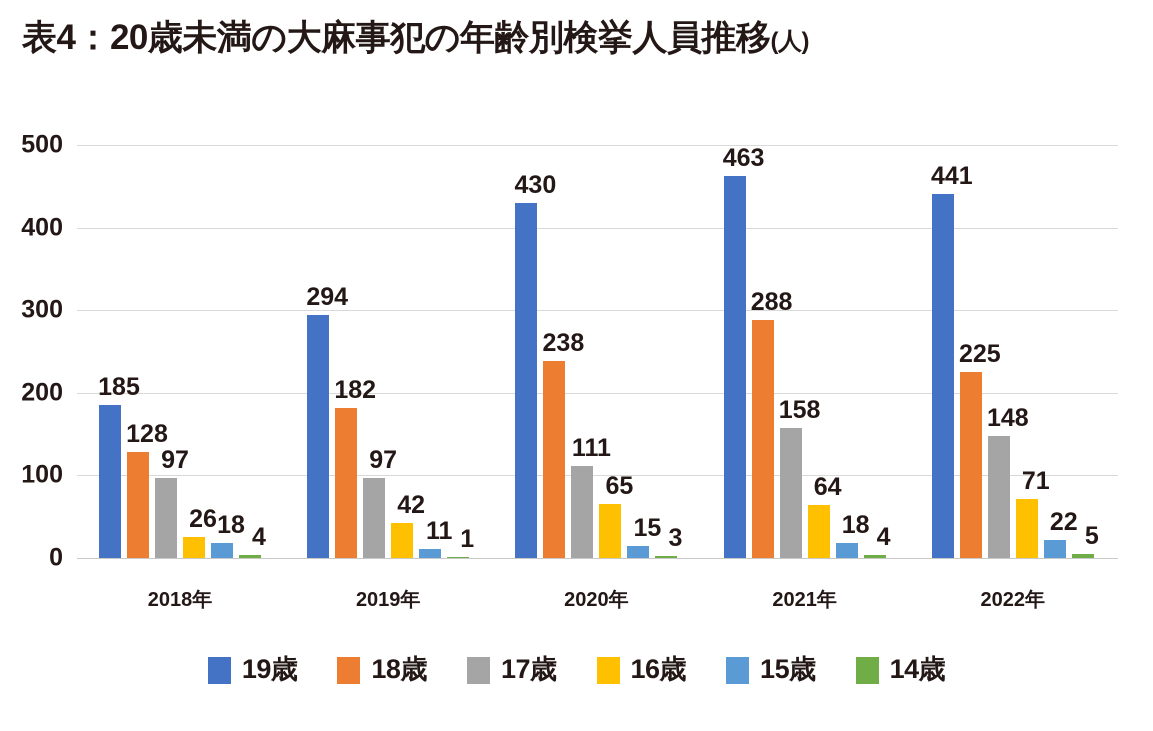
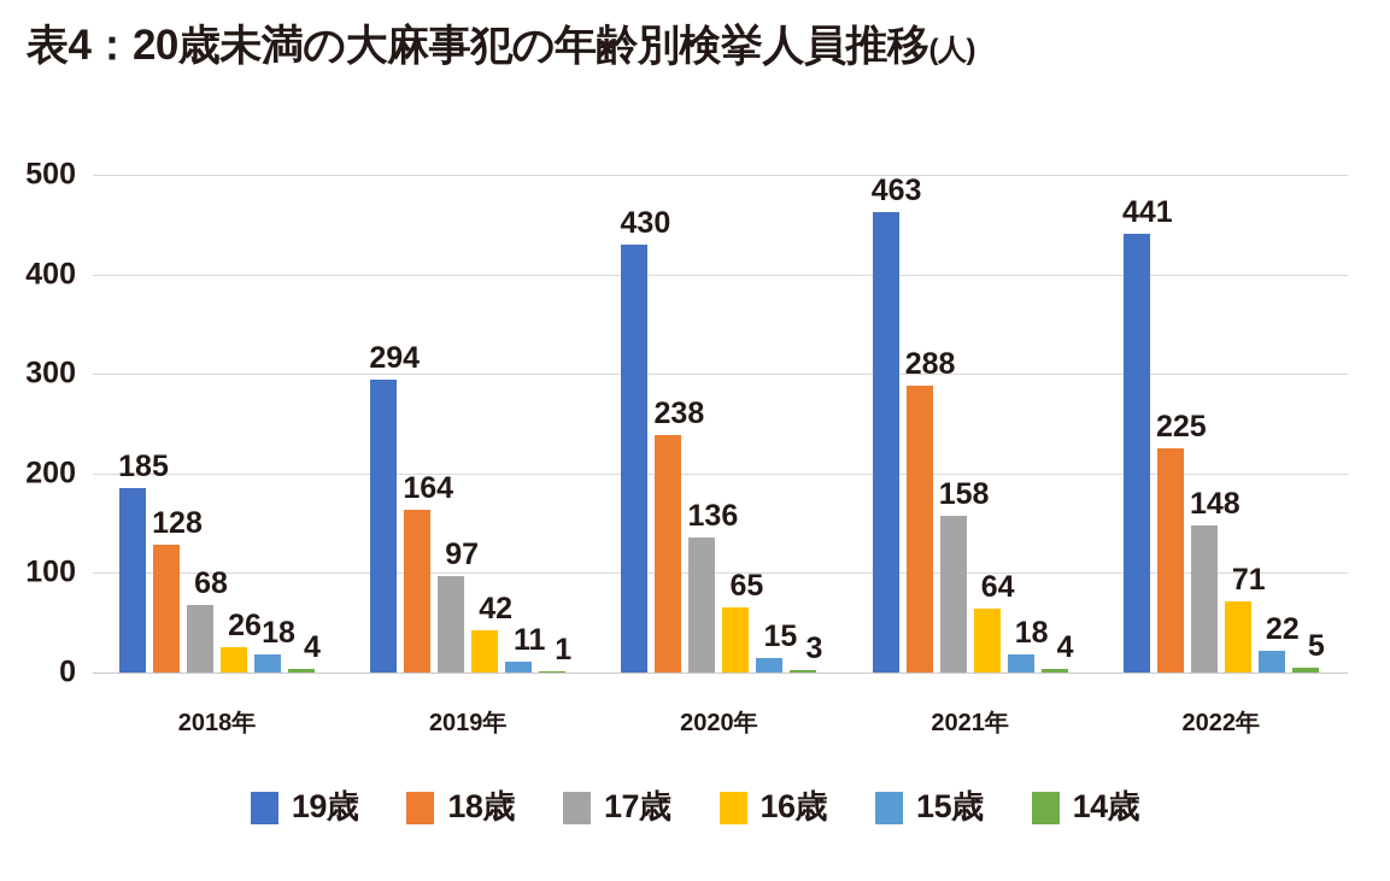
17歳/2018年: 97 -> 68
18歳/2019年: 182 -> 164
17歳/2020年: 111 -> 136
